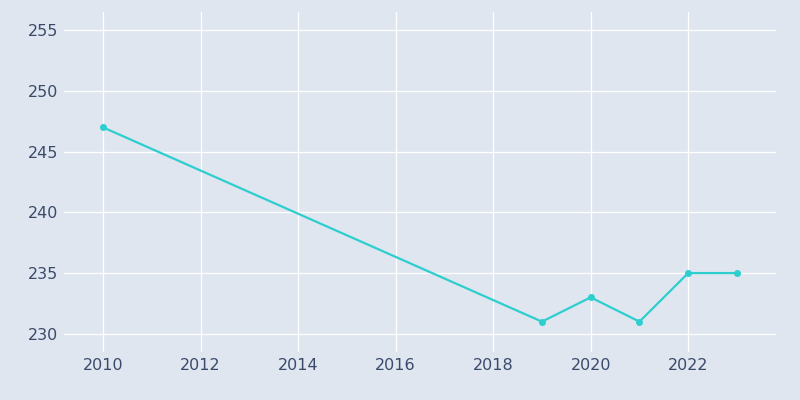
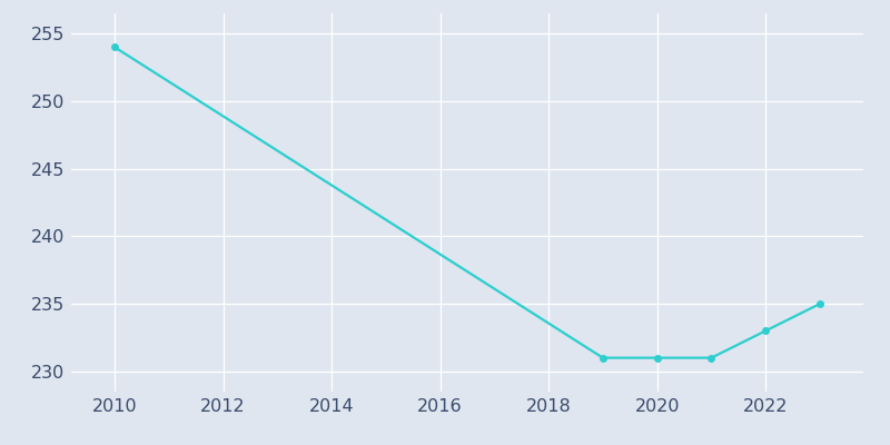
2010: 247 -> 254
2020: 233 -> 231
2022: 235 -> 233
